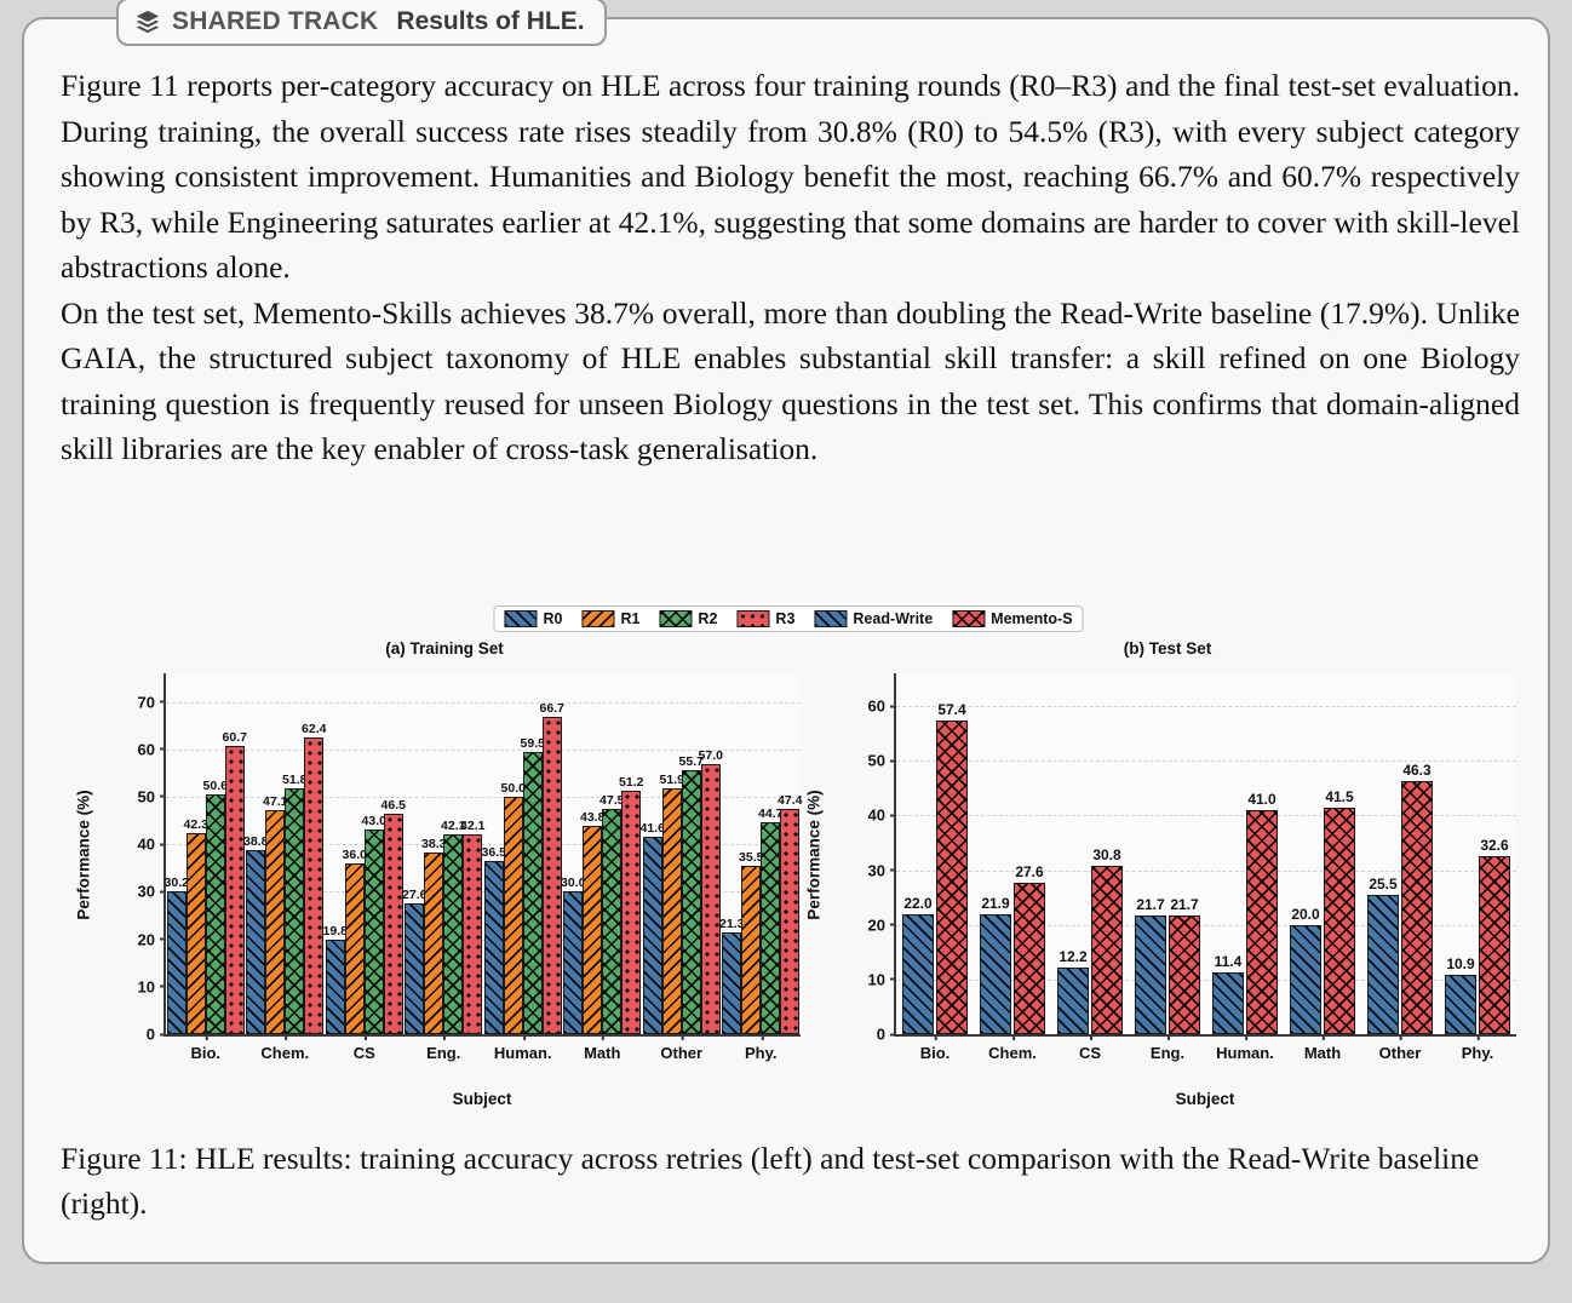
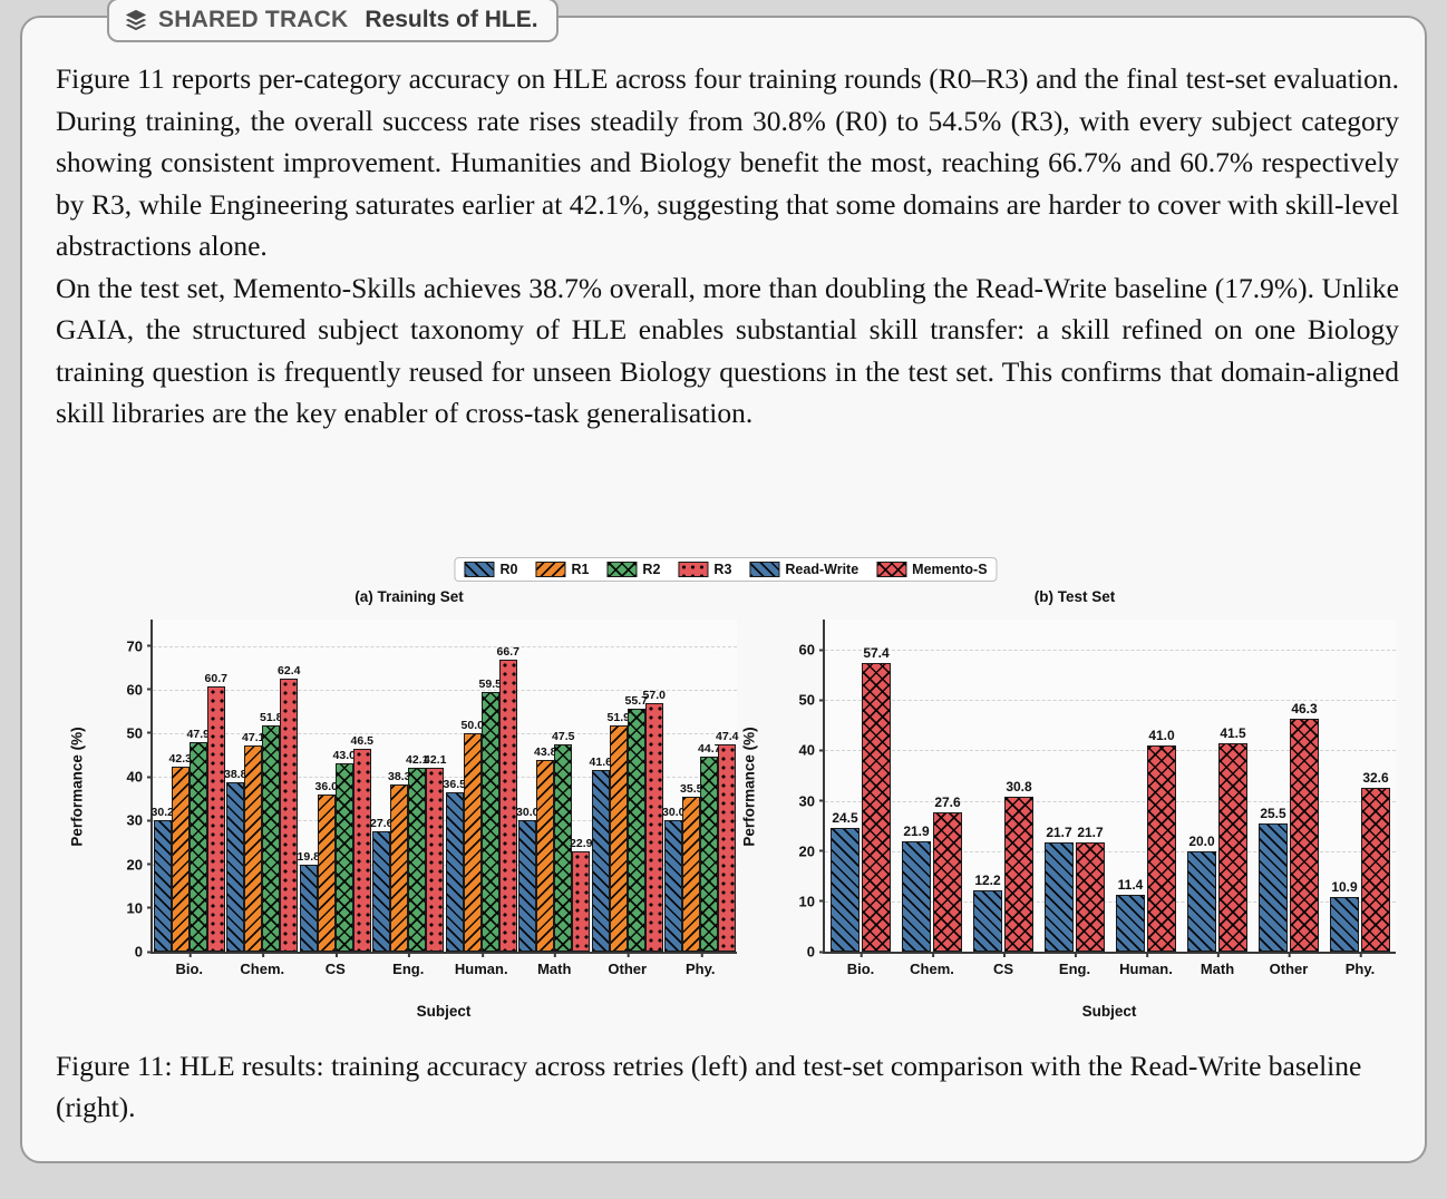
(a) Training Set/R2/Bio.: 50.6 -> 47.9
(a) Training Set/R3/Math: 51.2 -> 22.9
(a) Training Set/R0/Phy.: 21.3 -> 30.0
(b) Test Set/Read-Write/Bio.: 22.0 -> 24.5
